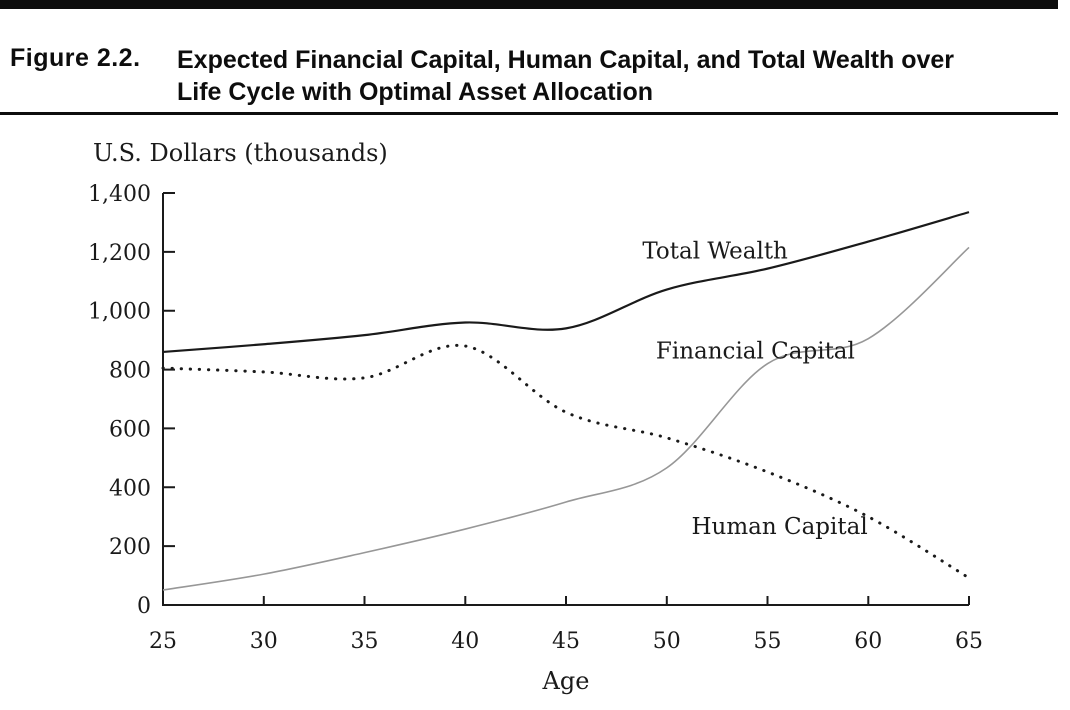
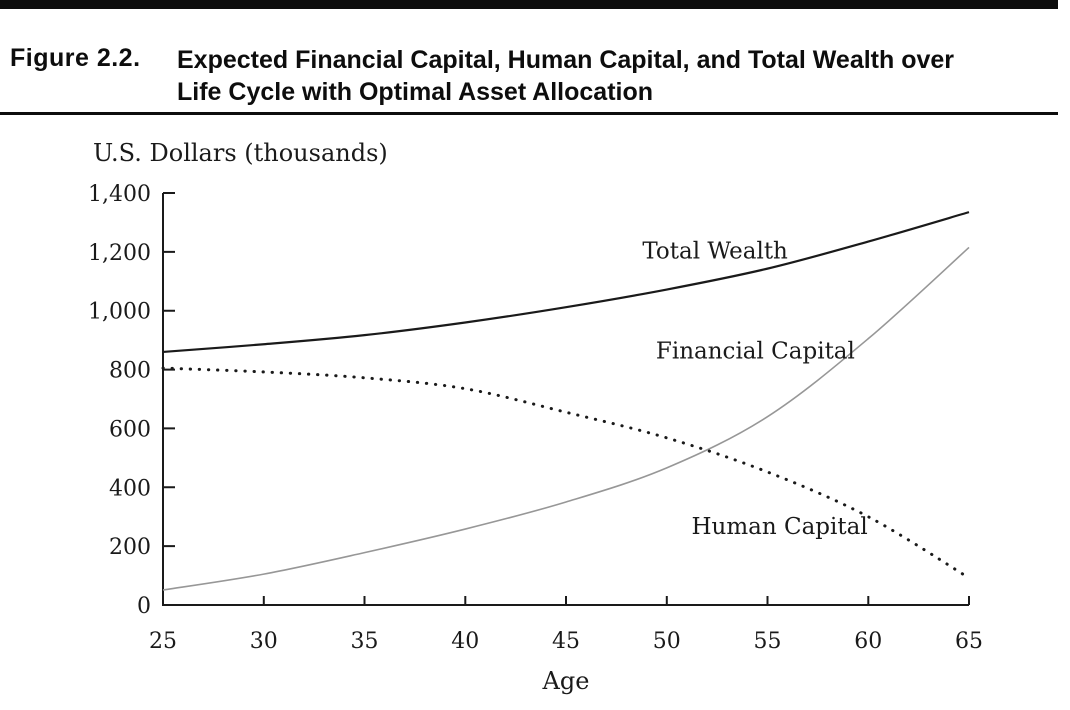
Human Capital/40: 880 -> 740
Total Wealth/45: 940 -> 1010
Financial Capital/55: 820 -> 640
